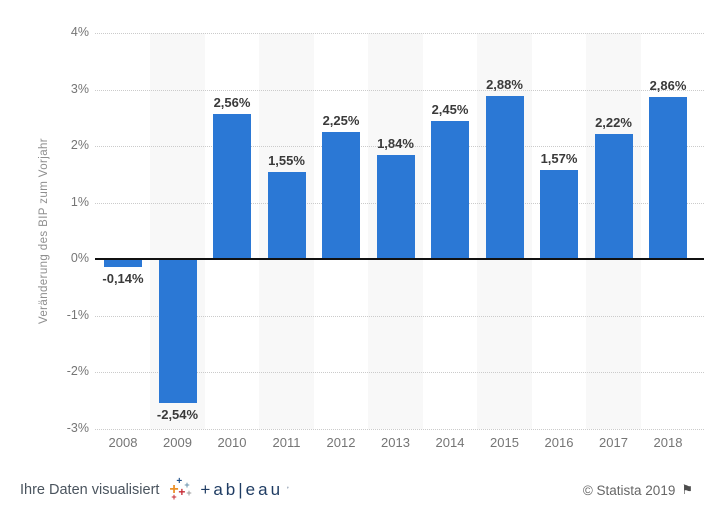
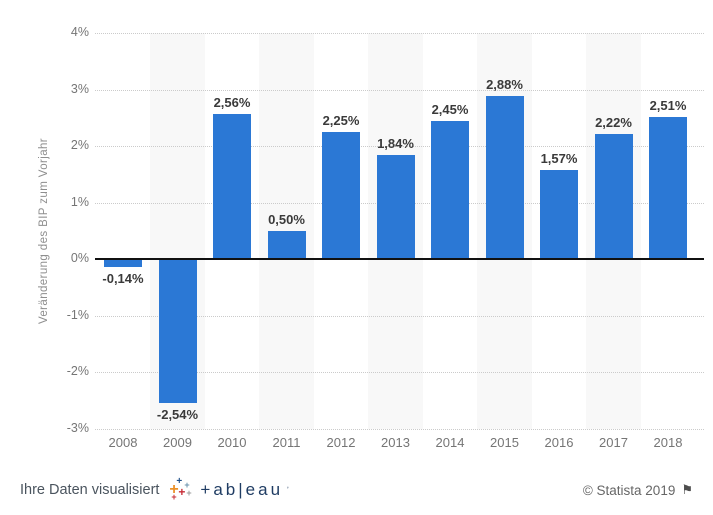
2011: 1,55% -> 0,50%
2018: 2,86% -> 2,51%
